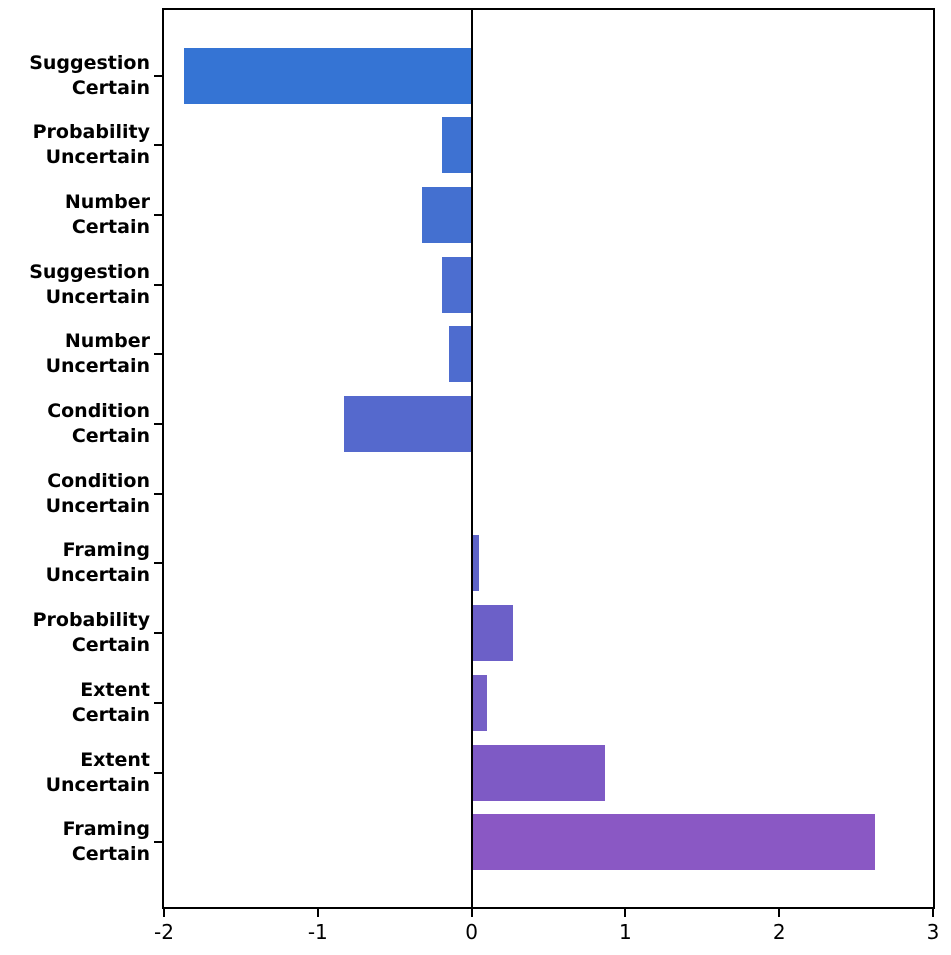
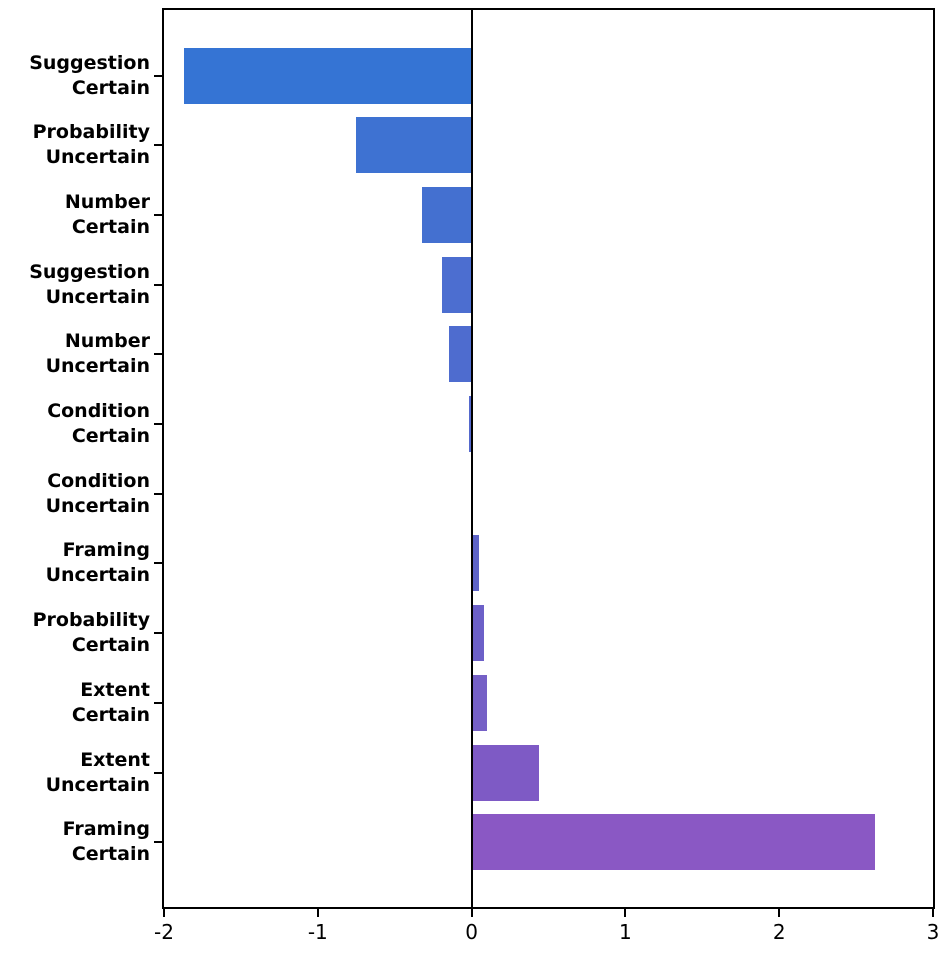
Probability Uncertain: -0.19 -> -0.75
Condition Certain: -0.83 -> -0.02
Probability Certain: 0.27 -> 0.08
Extent Uncertain: 0.87 -> 0.44
